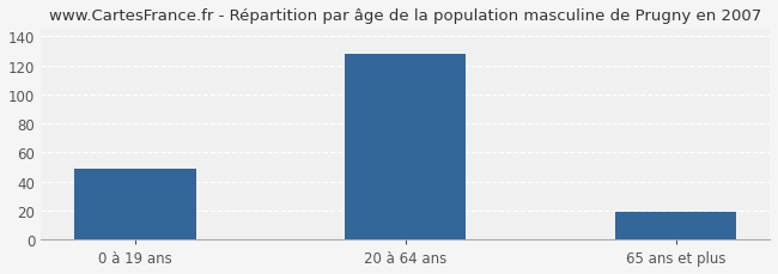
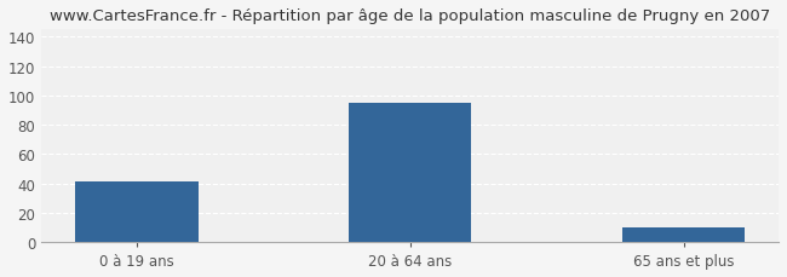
0 à 19 ans: 49 -> 41
20 à 64 ans: 128 -> 95
65 ans et plus: 19 -> 10
